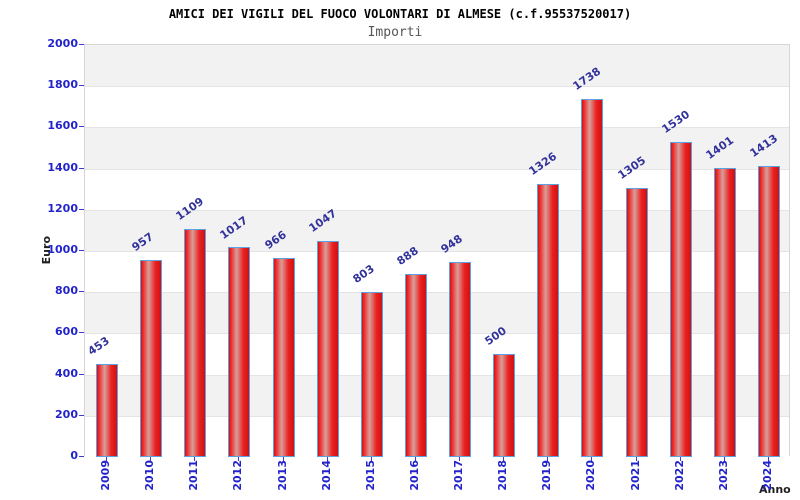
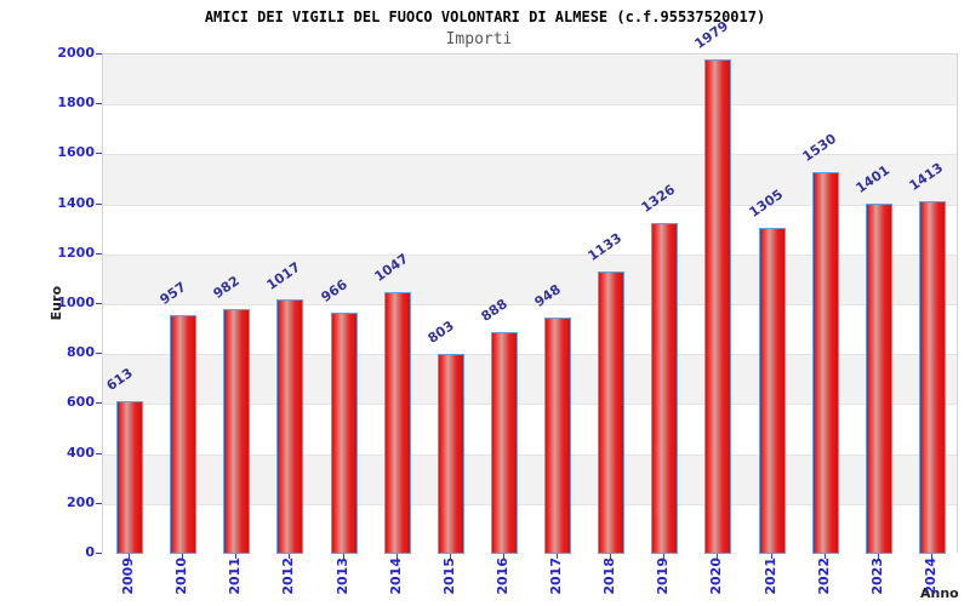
2009: 453 -> 613
2011: 1109 -> 982
2018: 500 -> 1133
2020: 1738 -> 1979
